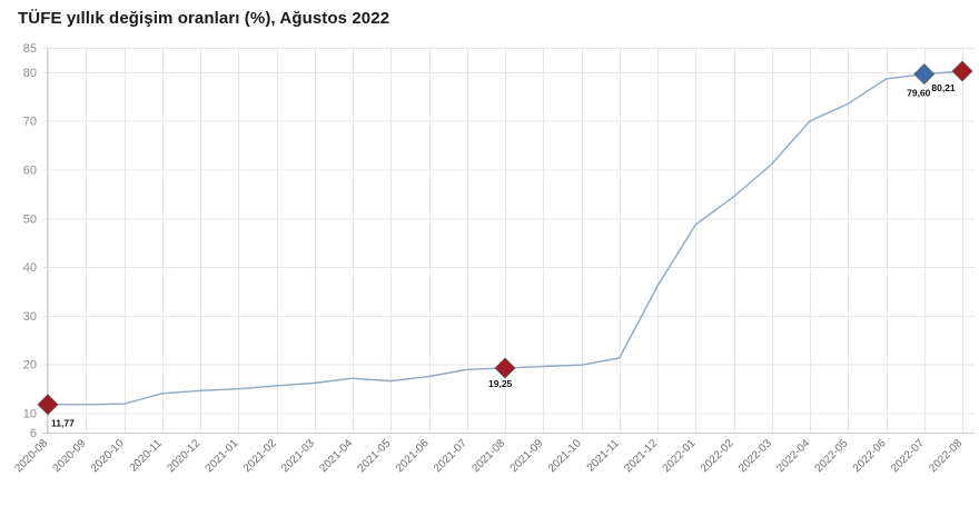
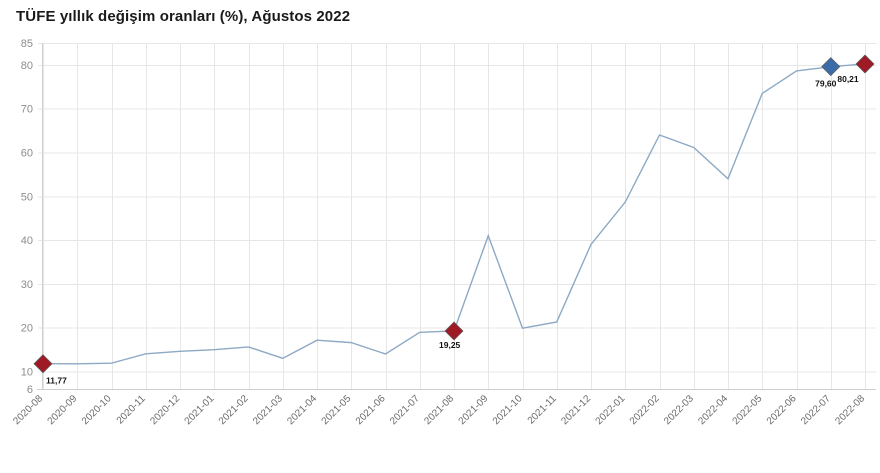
2021-03: 16 -> 13
2021-06: 18 -> 14
2021-09: 20 -> 41
2021-12: 36 -> 39
2022-02: 54 -> 64
2022-04: 70 -> 54
